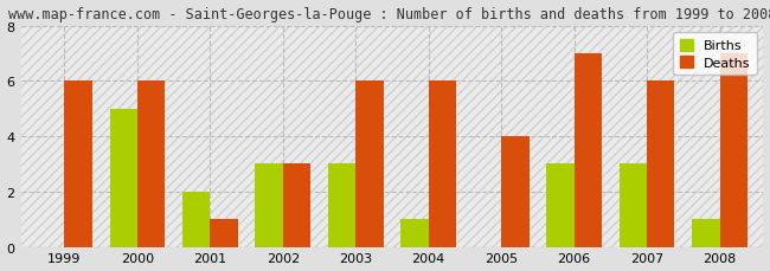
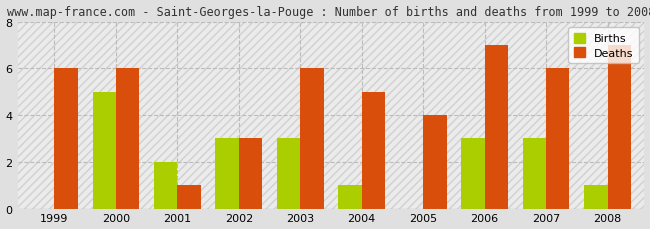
Deaths/2004: 6 -> 5
